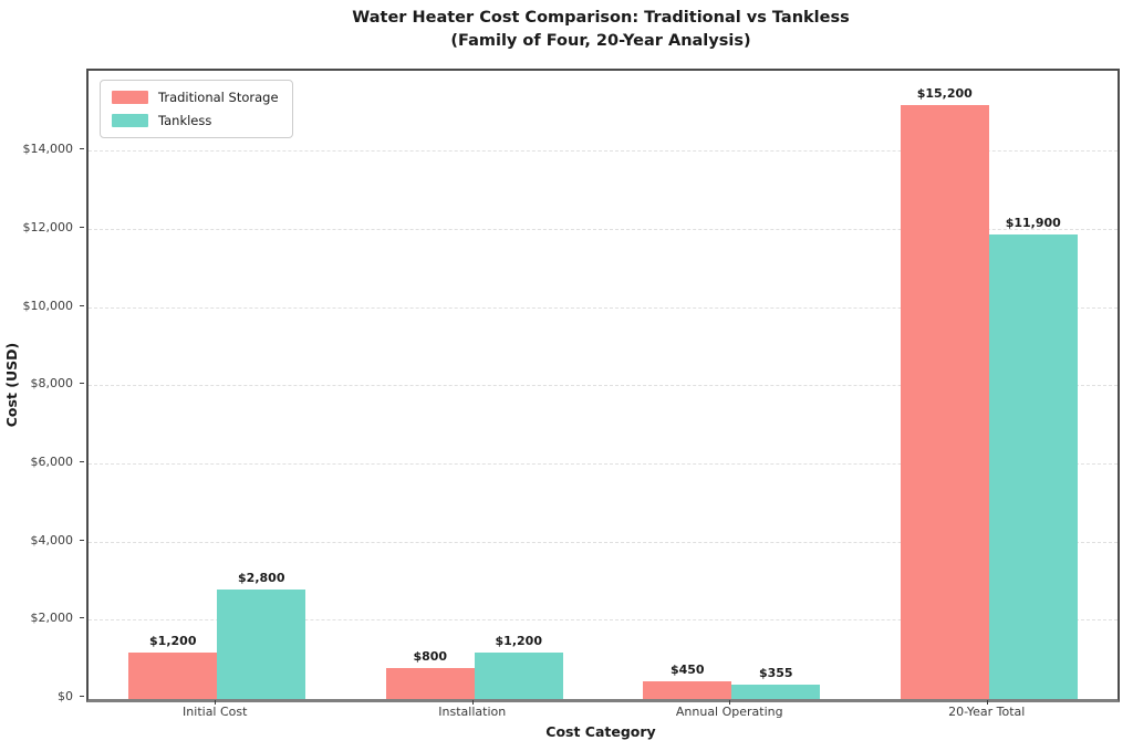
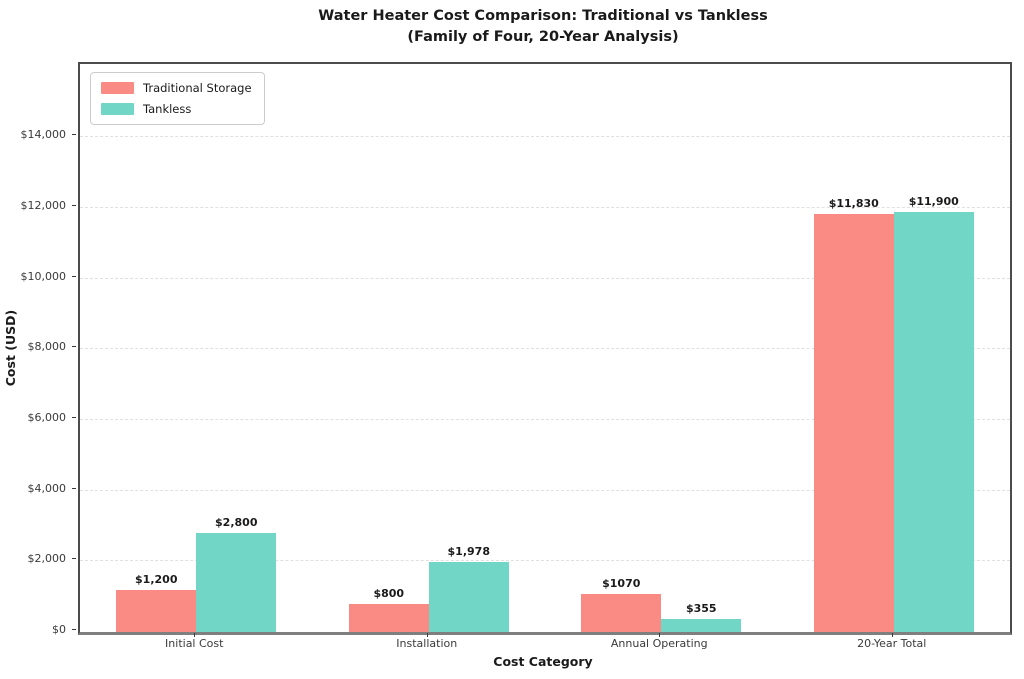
Tankless/Installation: $1,200 -> $1,978
Traditional Storage/Annual Operating: $450 -> $1070
Traditional Storage/20-Year Total: $15,200 -> $11,830
